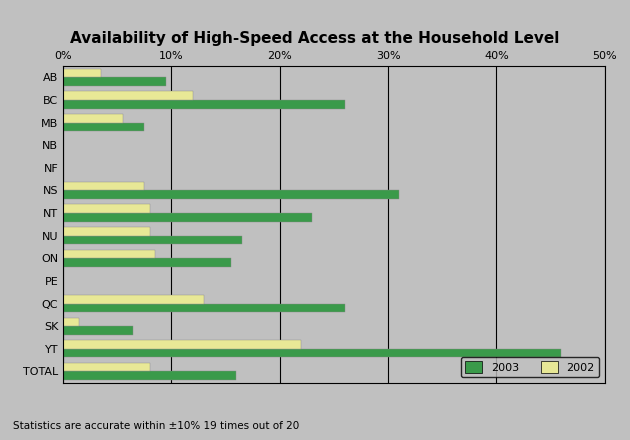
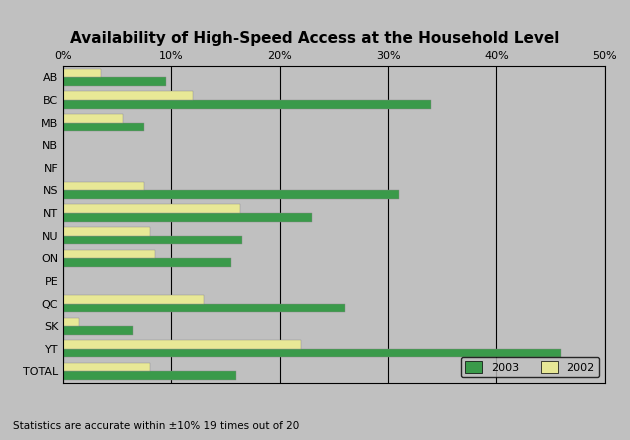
2003/BC: 26.0% -> 34.0%
2002/NT: 8.0% -> 16.3%
